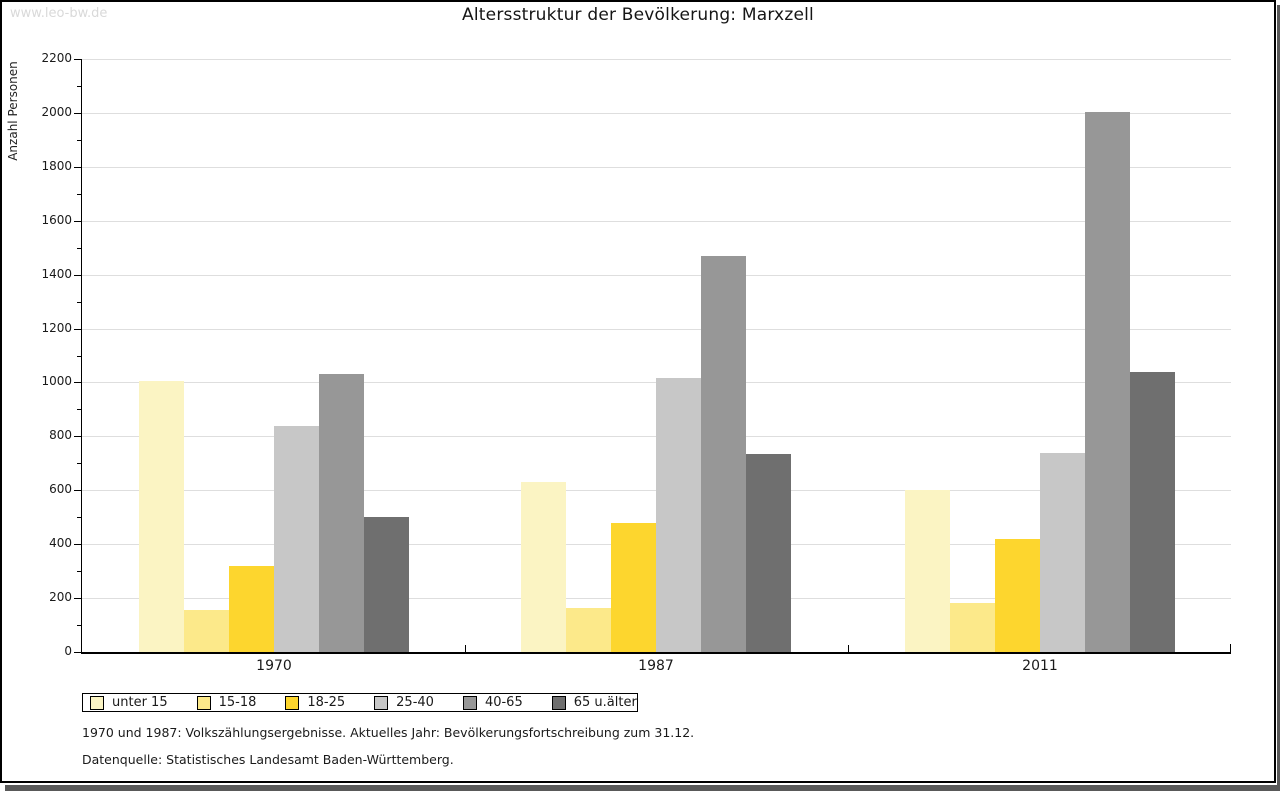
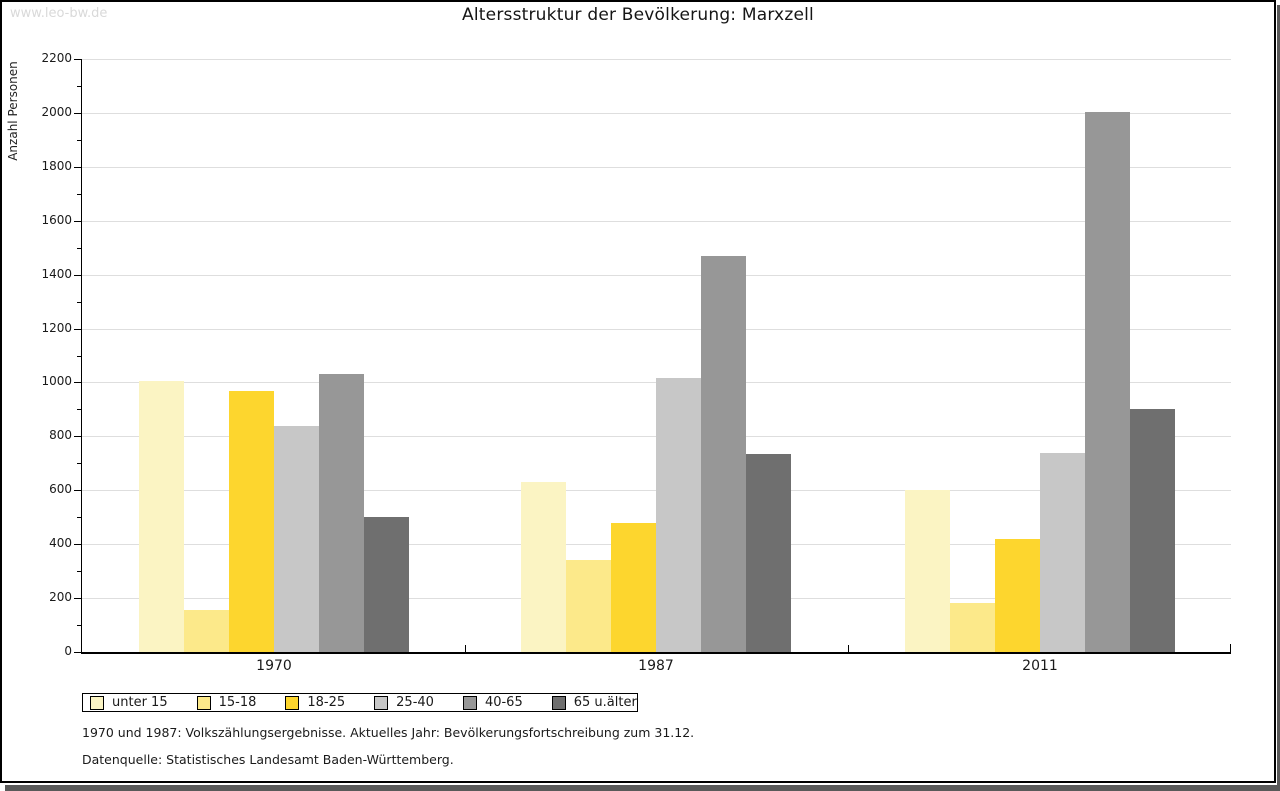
18-25/1970: 320 -> 970
15-18/1987: 160 -> 340
65 u.älter/2011: 1040 -> 900
